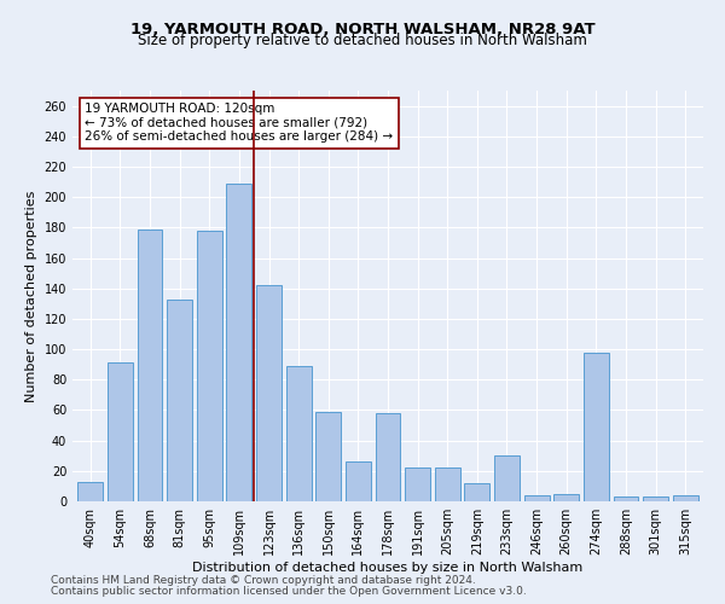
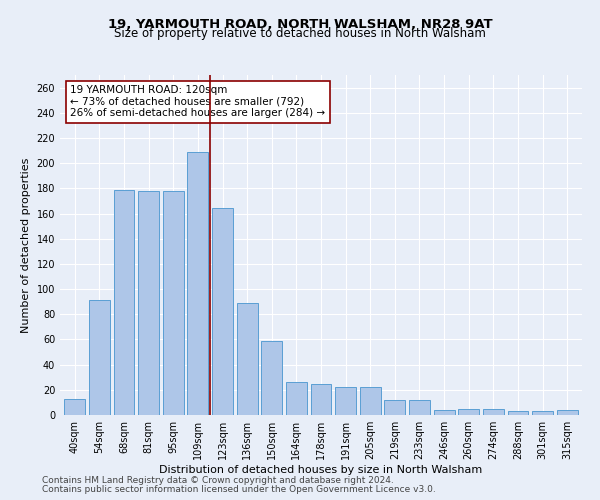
81sqm: 133 -> 178
123sqm: 142 -> 164
178sqm: 58 -> 25
233sqm: 30 -> 12
274sqm: 98 -> 5
